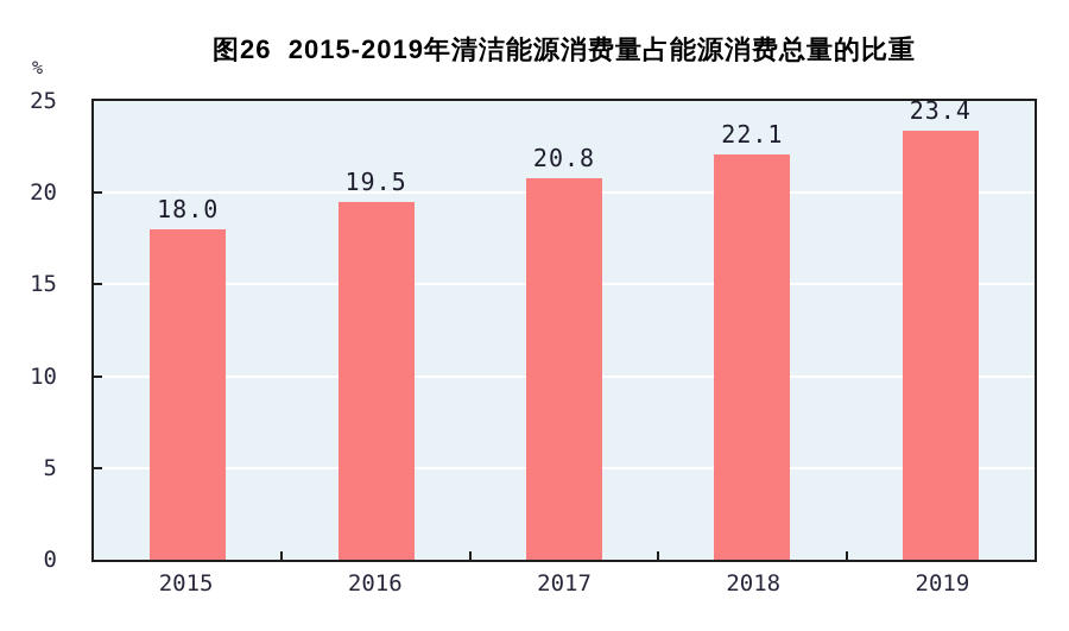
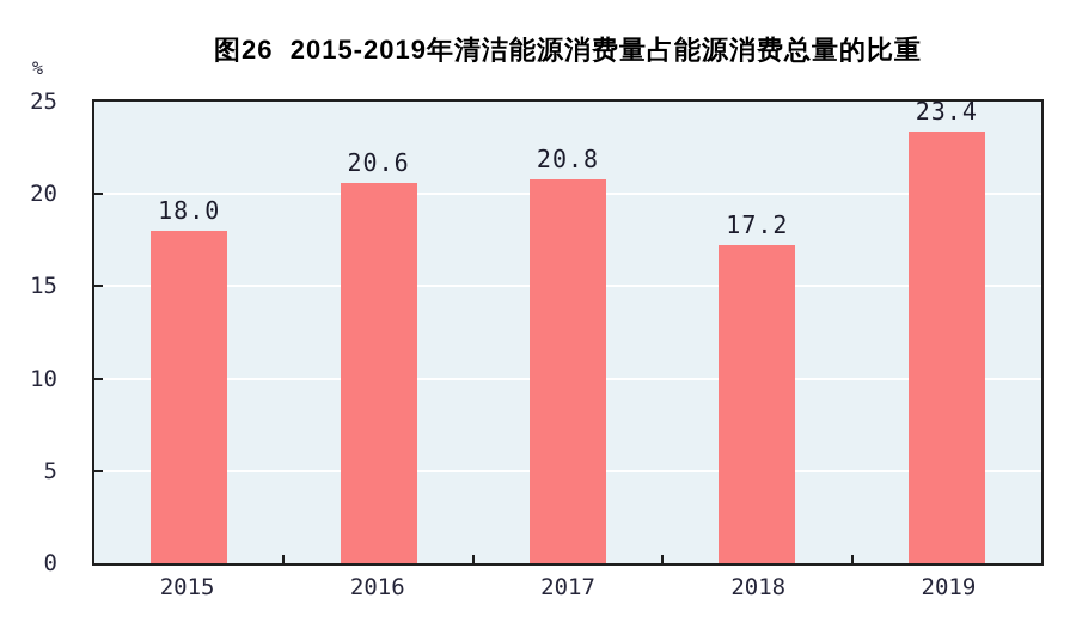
2016: 19.5 -> 20.6
2018: 22.1 -> 17.2
